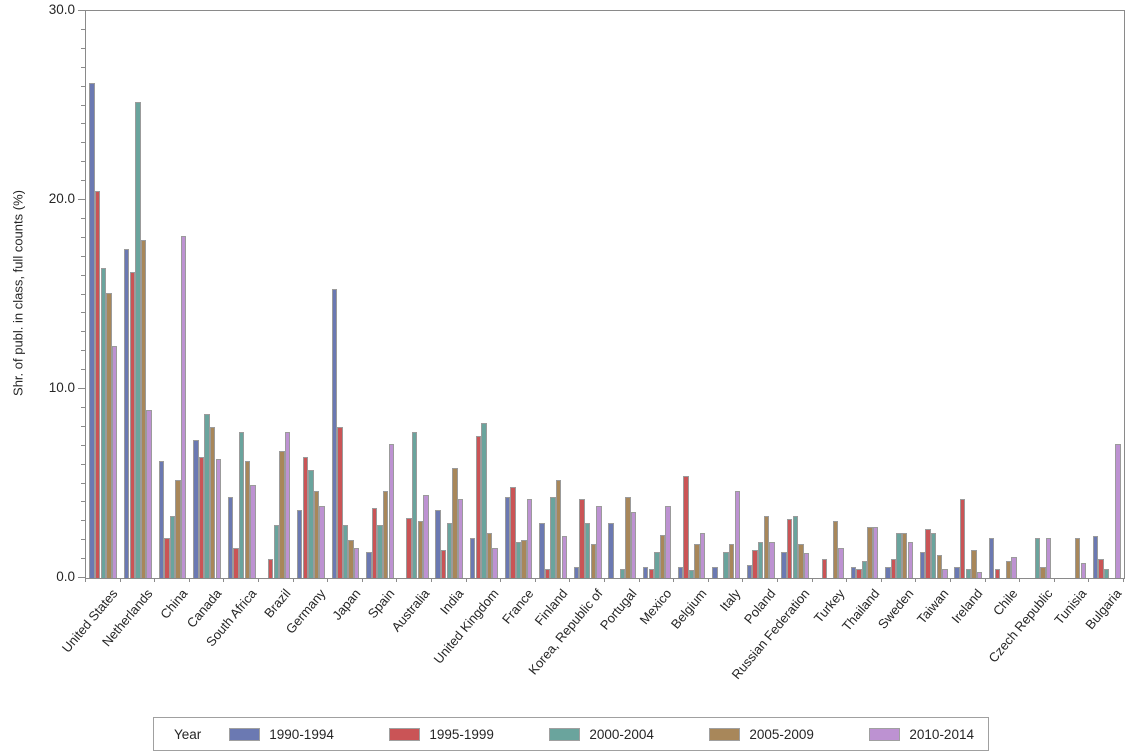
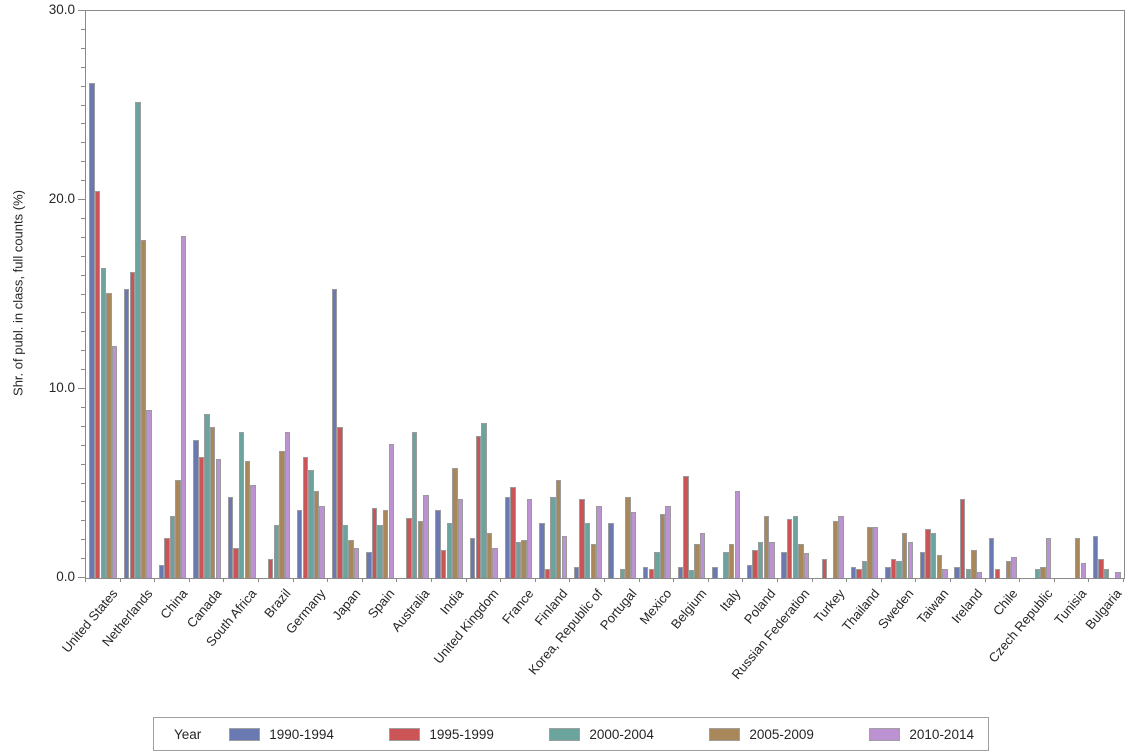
1990-1994/Netherlands: 17.4 -> 15.3
1990-1994/China: 6.2 -> 0.7
2005-2009/Spain: 4.6 -> 3.6
2005-2009/Mexico: 2.3 -> 3.4
2010-2014/Turkey: 1.6 -> 3.3
2000-2004/Sweden: 2.4 -> 0.9
2000-2004/Czech Republic: 2.1 -> 0.5
2010-2014/Bulgaria: 7.1 -> 0.3
